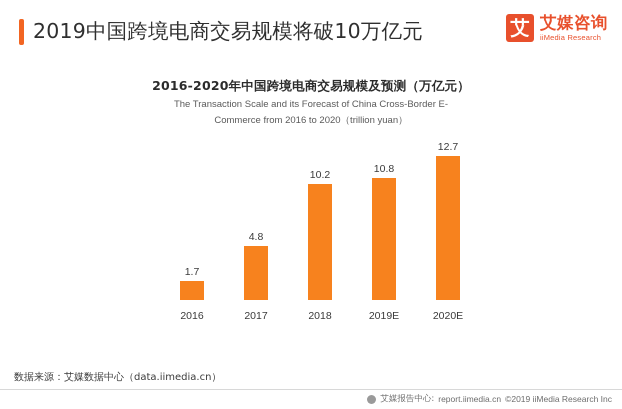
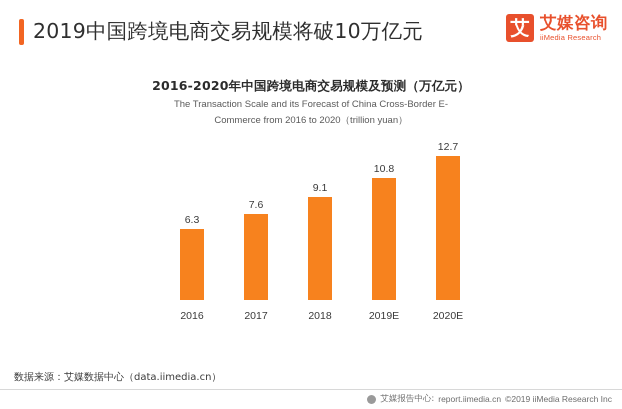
2016: 1.7 -> 6.3
2017: 4.8 -> 7.6
2018: 10.2 -> 9.1
